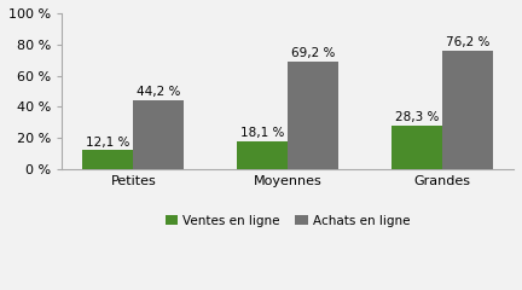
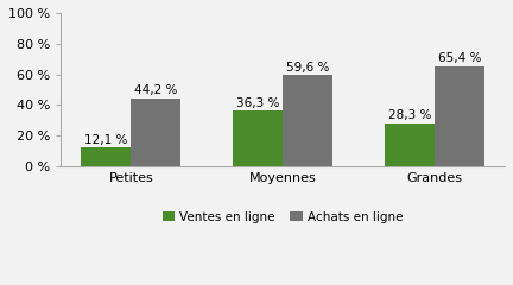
Ventes en ligne/Moyennes: 18,1 -> 36,3
Achats en ligne/Moyennes: 69,2 -> 59,6
Achats en ligne/Grandes: 76,2 -> 65,4
